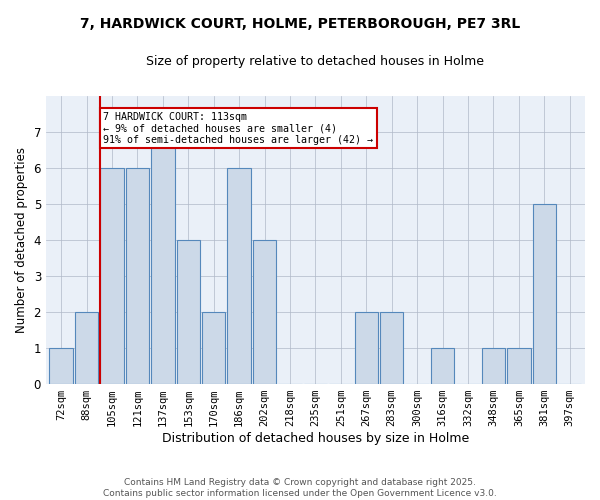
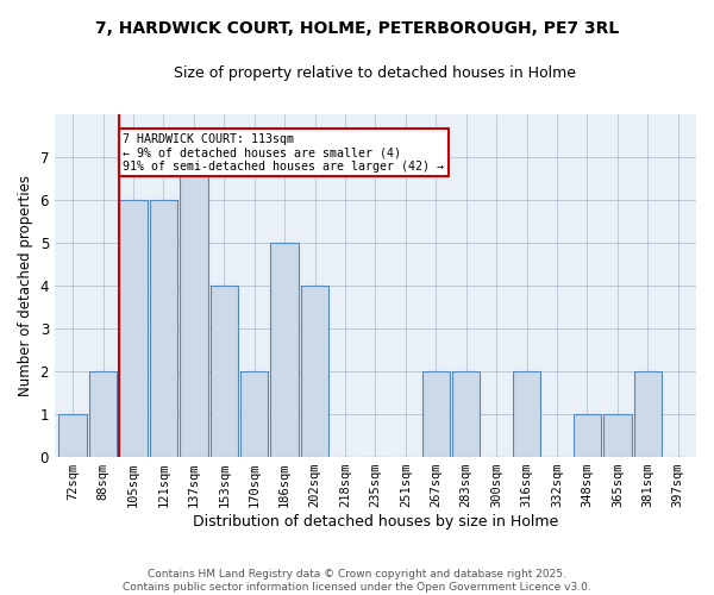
186sqm: 6 -> 5
316sqm: 1 -> 2
381sqm: 5 -> 2
